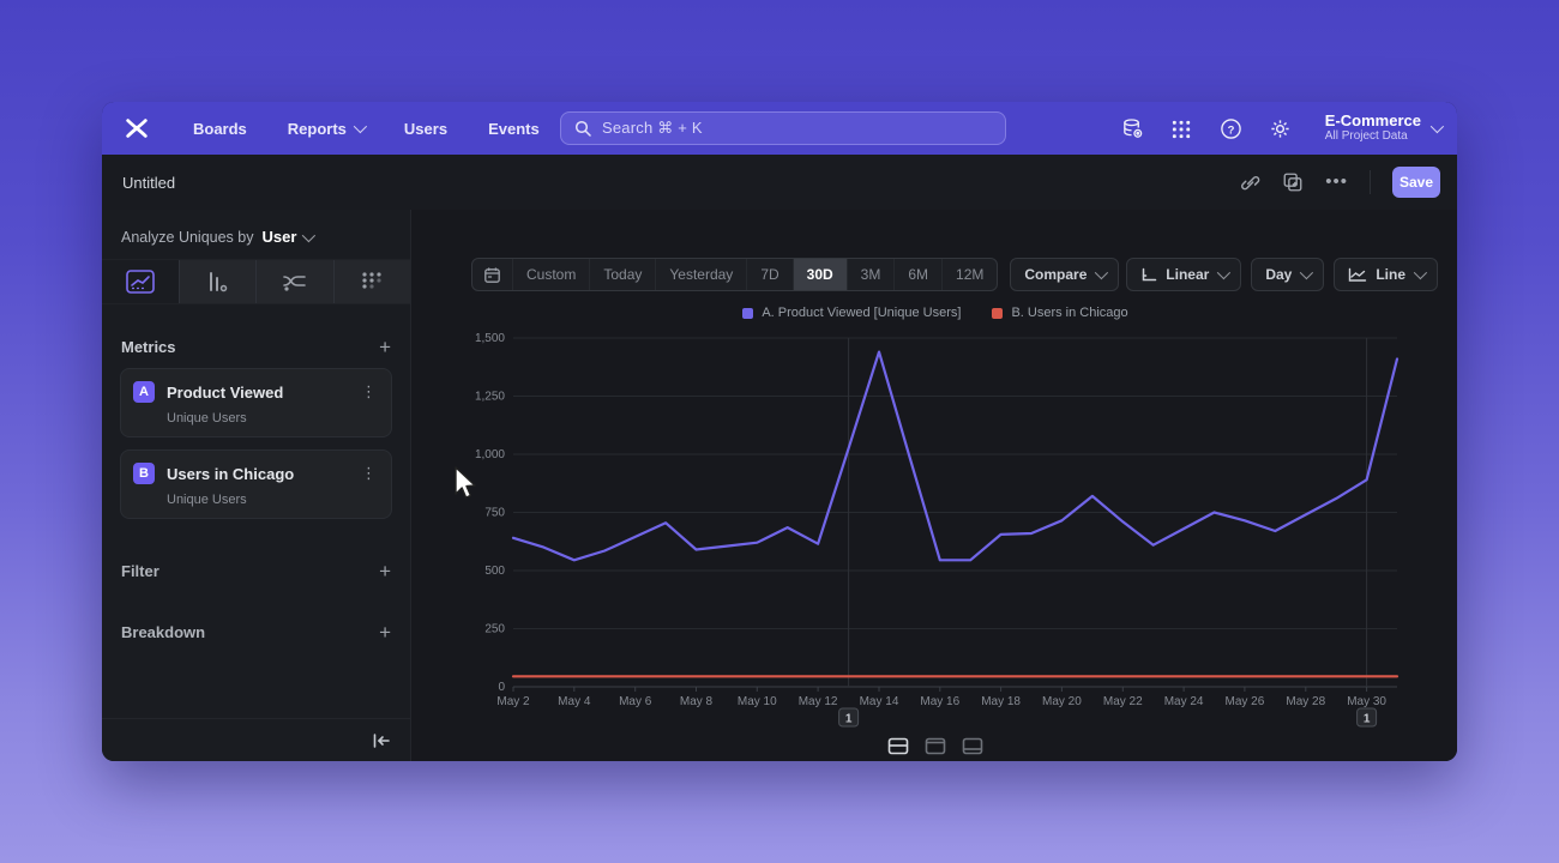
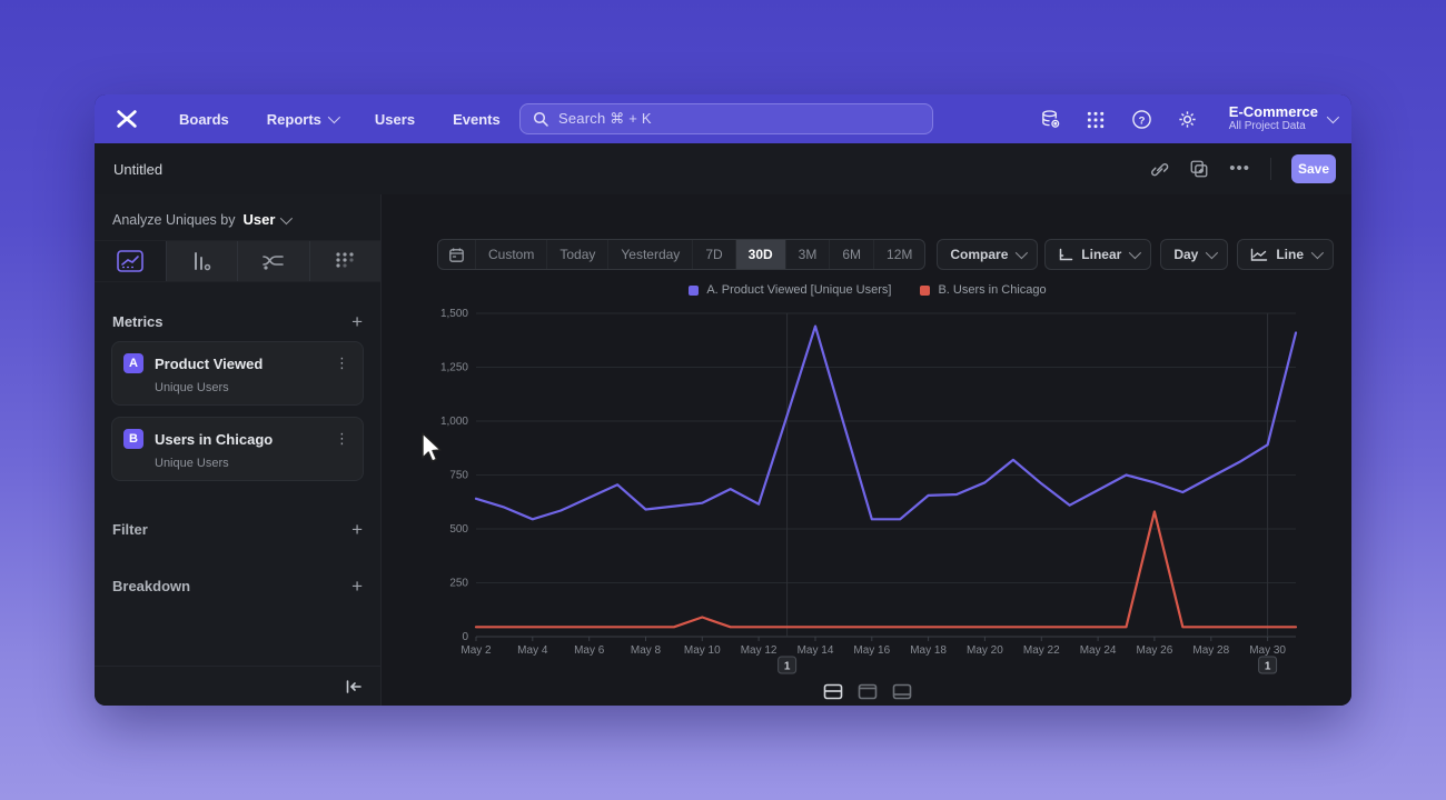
B. Users in Chicago/May 10: 40 -> 90
B. Users in Chicago/May 26: 40 -> 580
